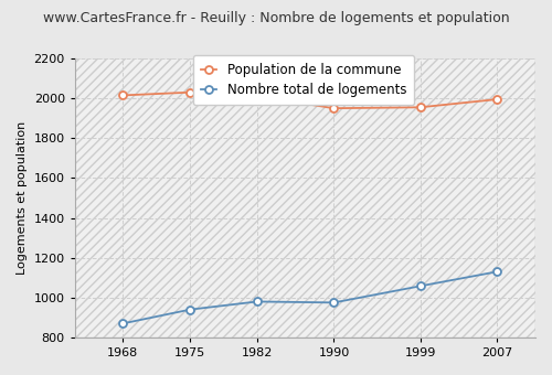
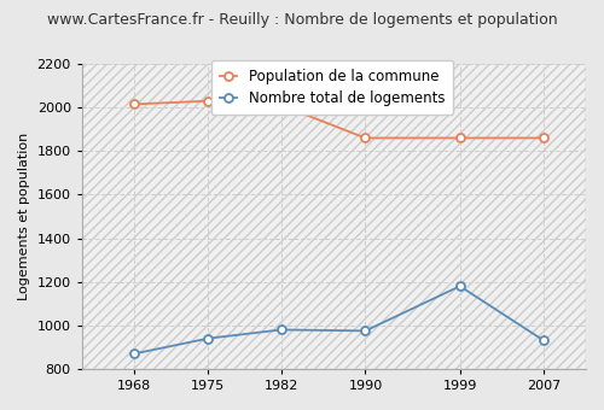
Population de la commune/1990: 1950 -> 1860
Nombre total de logements/1999: 1060 -> 1180
Population de la commune/1999: 1960 -> 1860
Nombre total de logements/2007: 1130 -> 930
Population de la commune/2007: 2000 -> 1860
